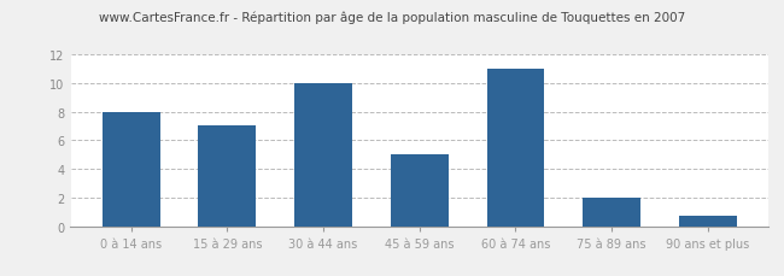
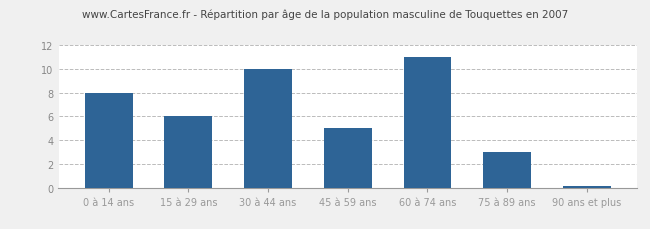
15 à 29 ans: 7.0 -> 6.0
75 à 89 ans: 2.0 -> 3.0
90 ans et plus: 0.7 -> 0.1
